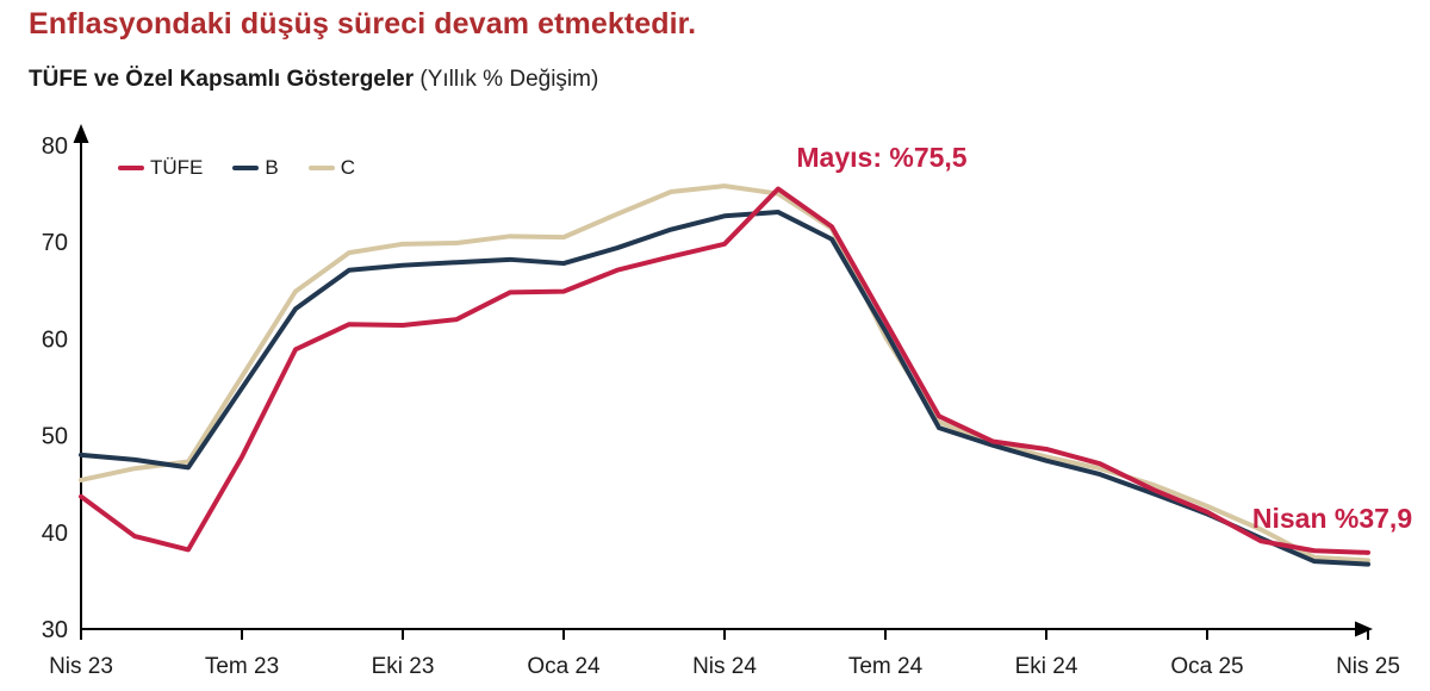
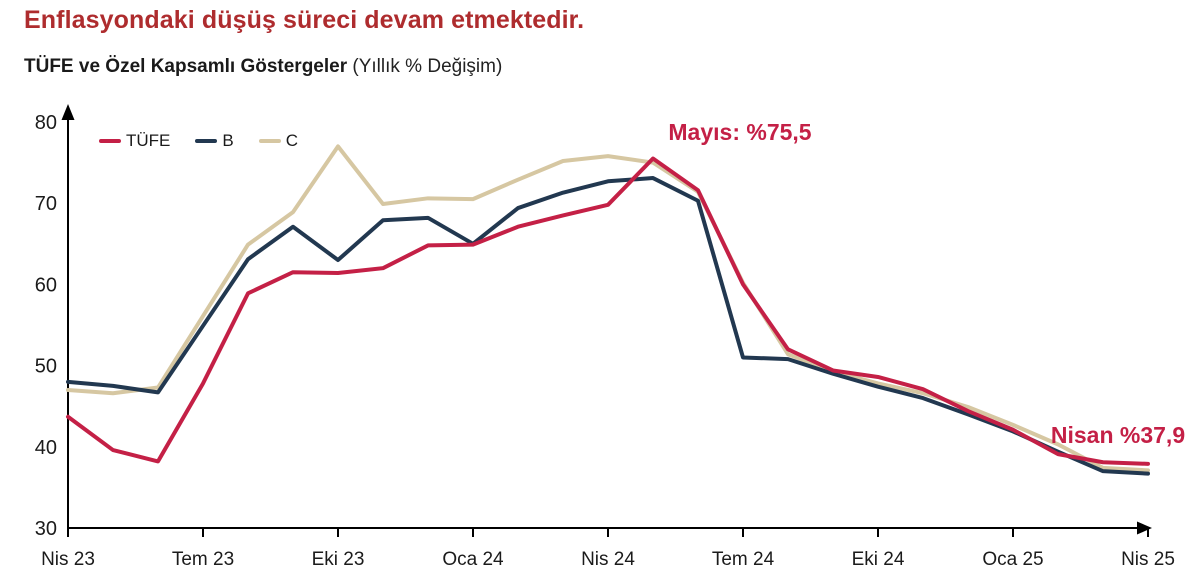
C/Nis 23: 45 -> 47
B/Eki 23: 68 -> 63
C/Eki 23: 70 -> 77
B/Oca 24: 68 -> 65
TÜFE/Tem 24: 62 -> 60
B/Tem 24: 61 -> 51
